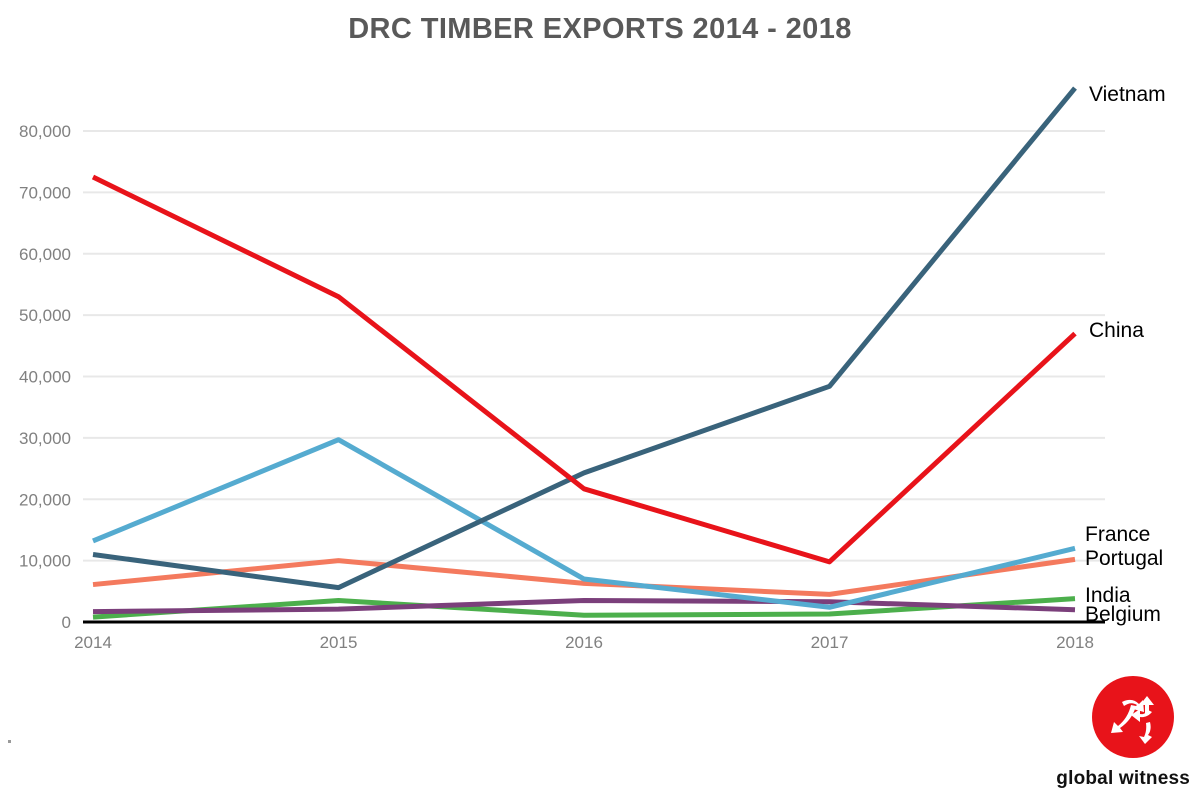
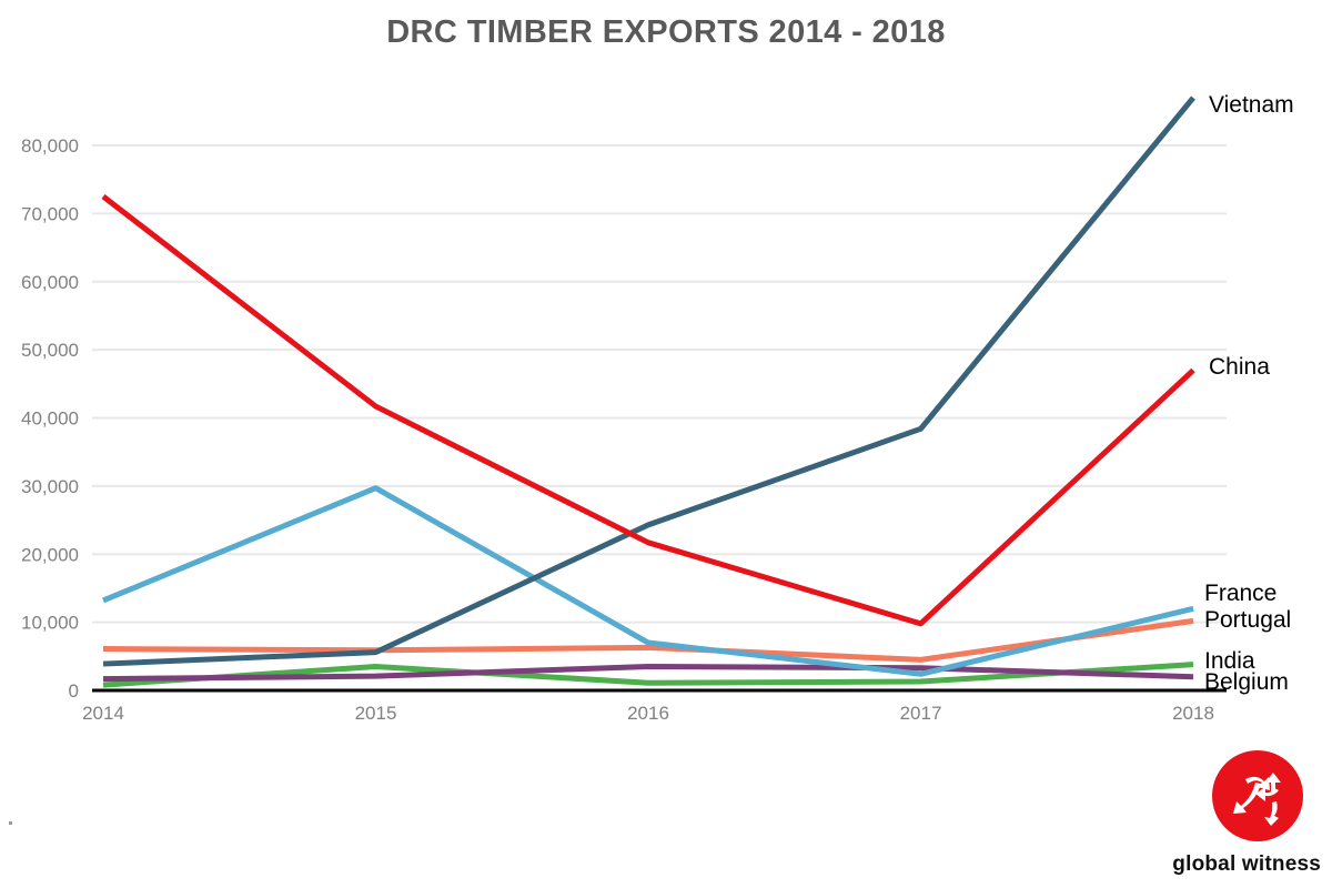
Vietnam/2014: 11000 -> 4000
China/2015: 53000 -> 42000
Portugal/2015: 10000 -> 6000
